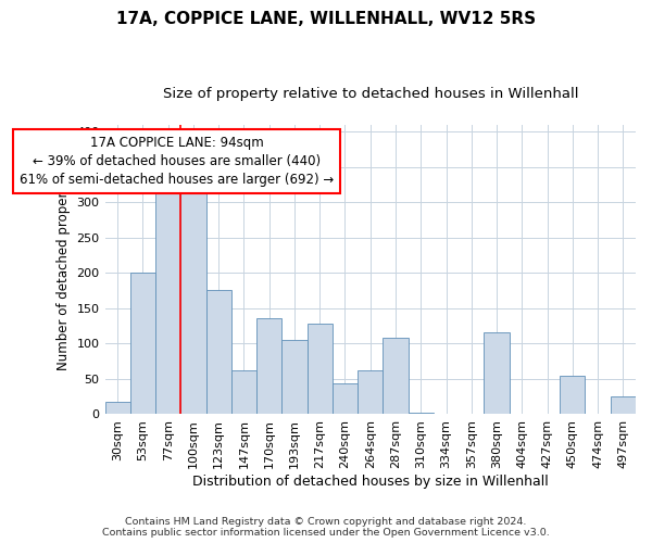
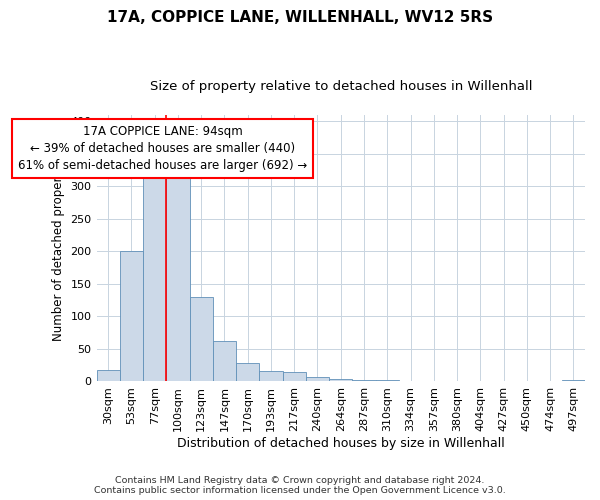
123sqm: 176 -> 130
170sqm: 136 -> 28
193sqm: 106 -> 16
217sqm: 128 -> 15
240sqm: 44 -> 7
264sqm: 62 -> 4
287sqm: 108 -> 2
380sqm: 116 -> 1
450sqm: 54 -> 1
497sqm: 26 -> 2
